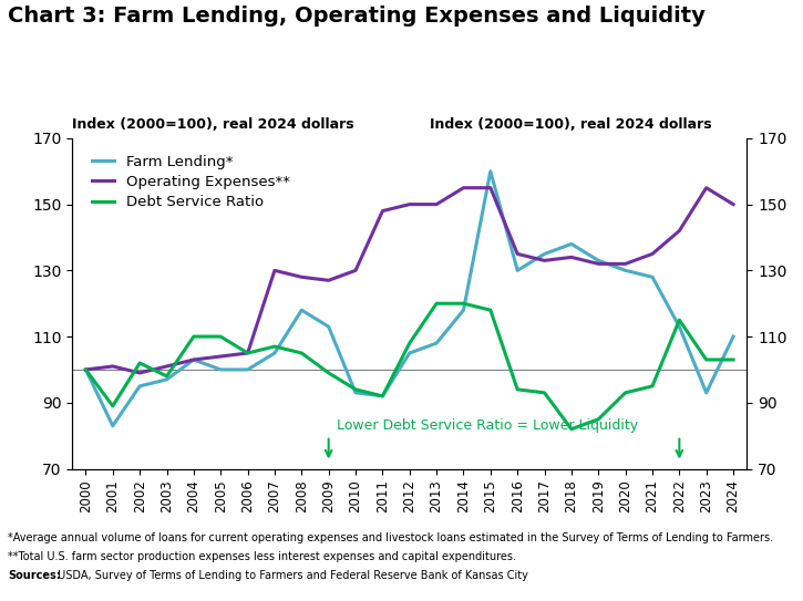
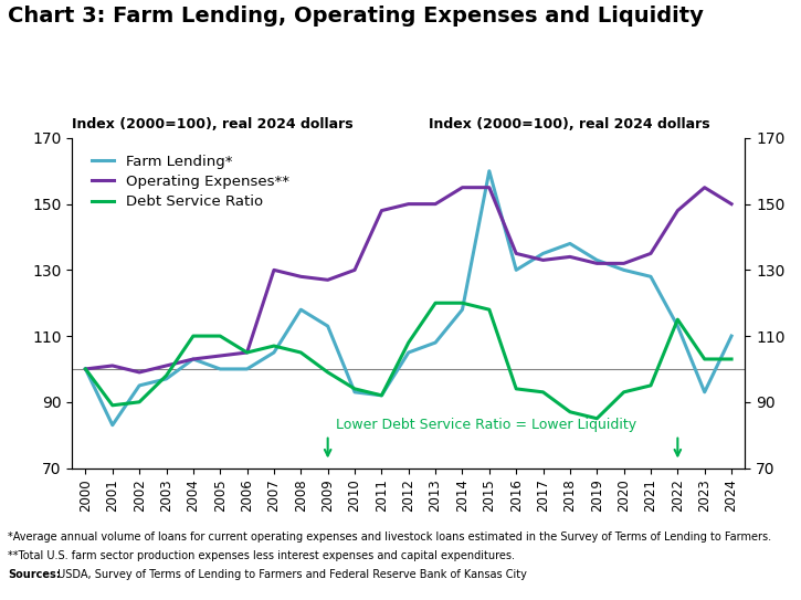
Debt Service Ratio/2002: 102 -> 90
Debt Service Ratio/2018: 82 -> 87
Operating Expenses**/2022: 142 -> 148
